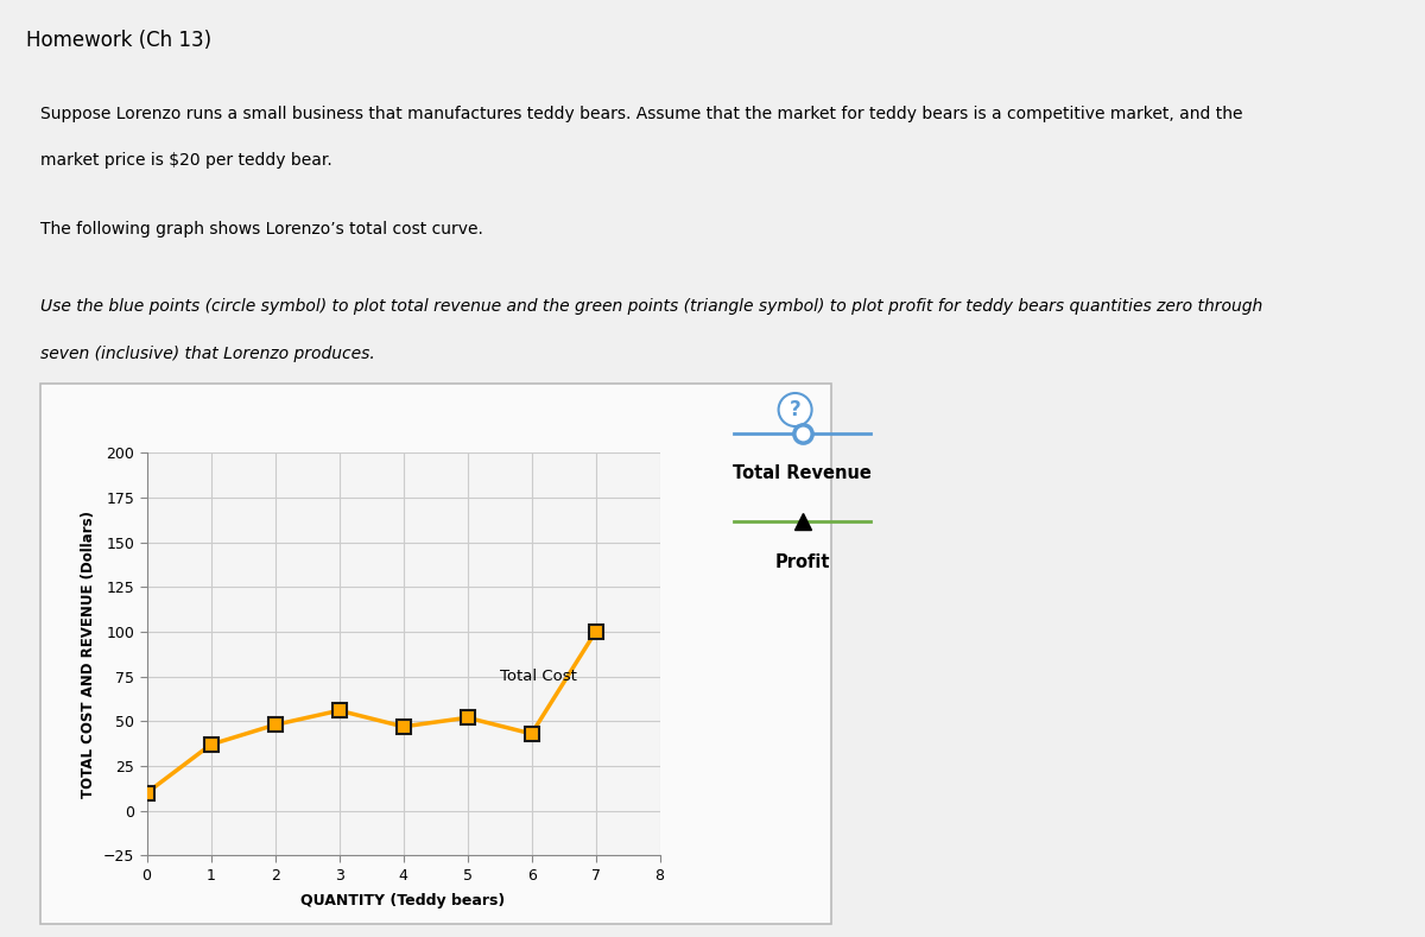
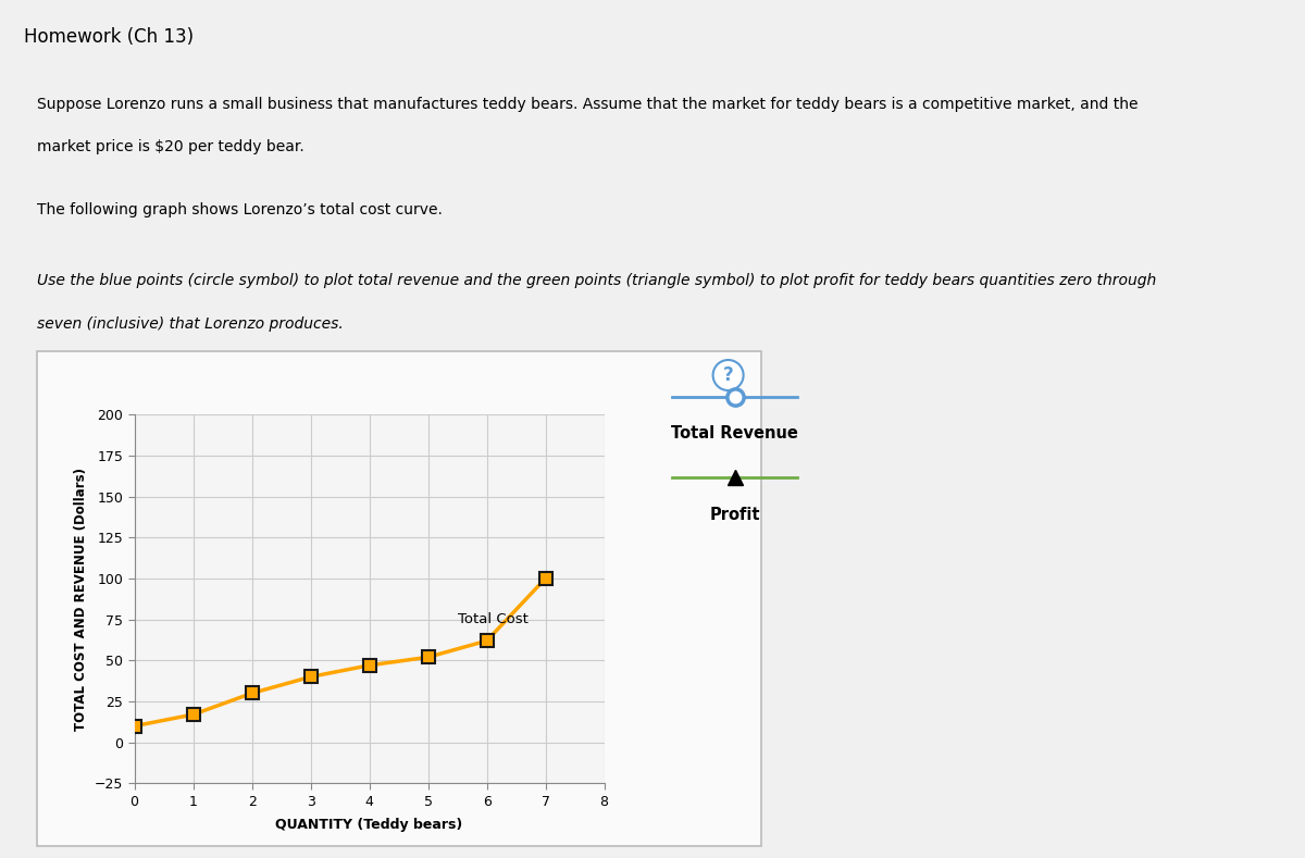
1: 37 -> 17
2: 48 -> 30
3: 56 -> 40
6: 43 -> 62
